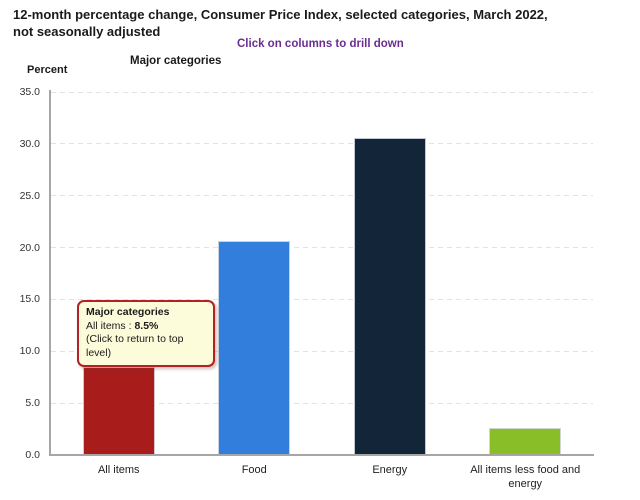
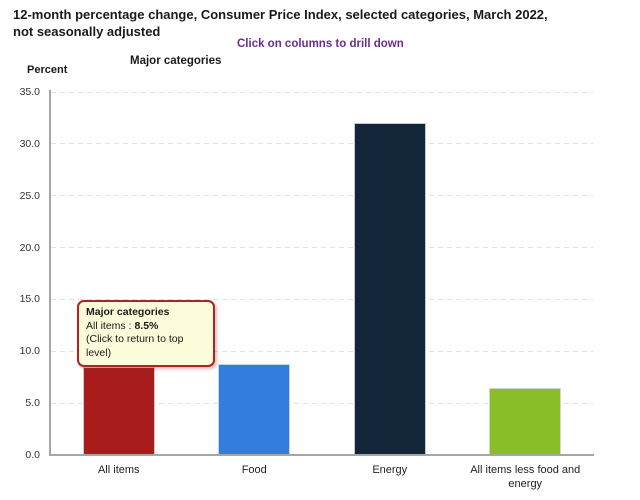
Food: 20.6 -> 8.8
Energy: 30.6 -> 32.0
All items less food and energy: 2.6 -> 6.5
